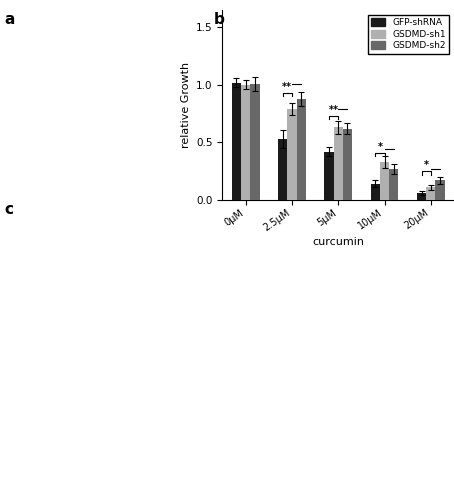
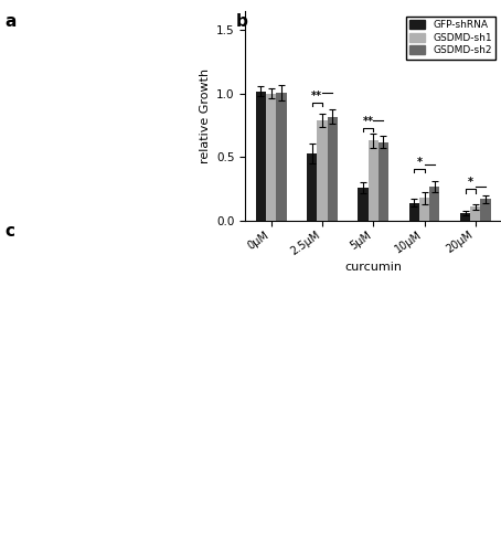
GSDMD-sh2/2.5μM: 0.88 -> 0.82
GFP-shRNA/5μM: 0.42 -> 0.26
GSDMD-sh1/10μM: 0.33 -> 0.18
